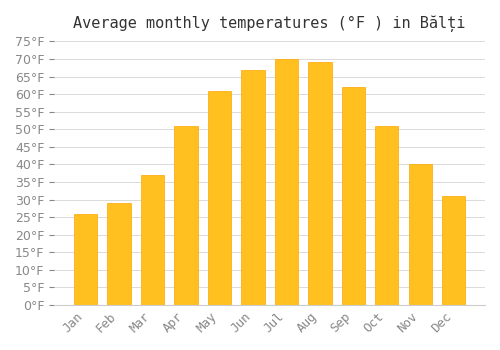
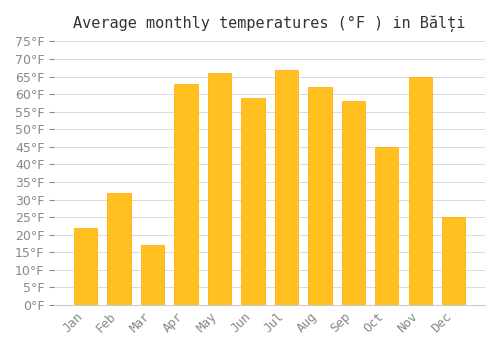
Jan: 26°F -> 22°F
Feb: 29°F -> 32°F
Mar: 37°F -> 17°F
Apr: 51°F -> 63°F
May: 61°F -> 66°F
Jun: 67°F -> 59°F
Jul: 70°F -> 67°F
Aug: 69°F -> 62°F
Sep: 62°F -> 58°F
Oct: 51°F -> 45°F
Nov: 40°F -> 65°F
Dec: 31°F -> 25°F
